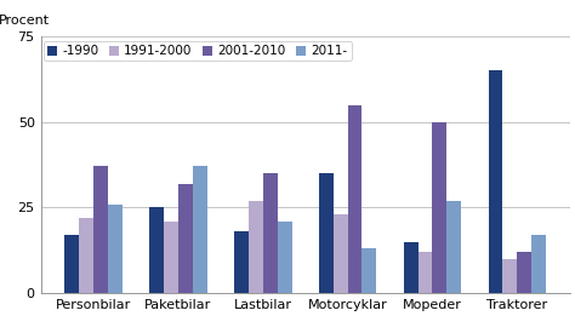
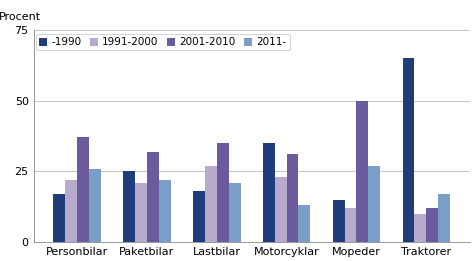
2011-/Paketbilar: 37 -> 22
2001-2010/Motorcyklar: 55 -> 31
